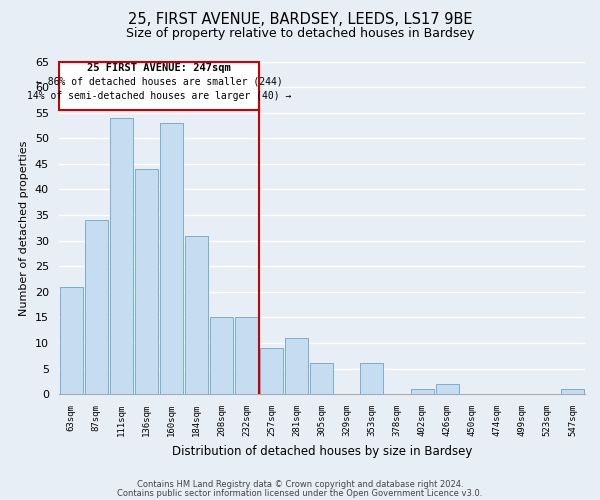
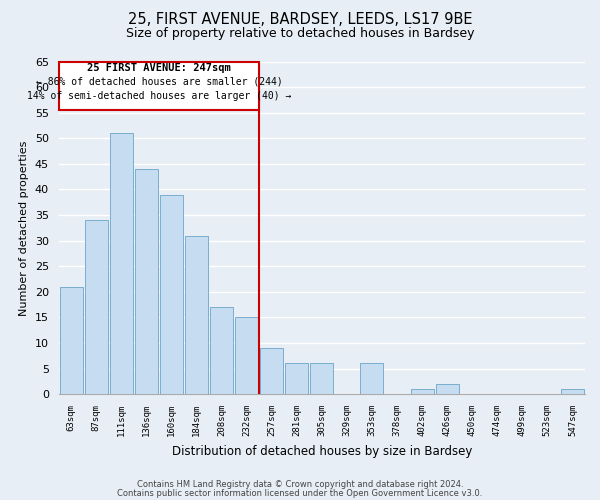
111sqm: 54 -> 51
160sqm: 53 -> 39
208sqm: 15 -> 17
281sqm: 11 -> 6
